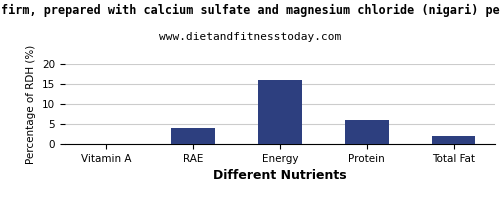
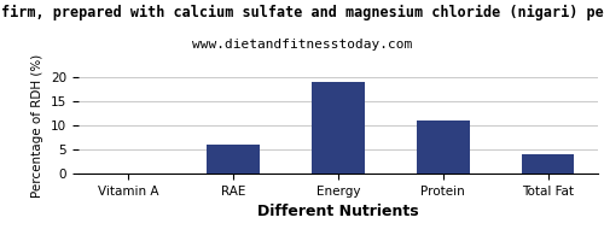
RAE: 4 -> 6
Energy: 16 -> 19
Protein: 6 -> 11
Total Fat: 2 -> 4
